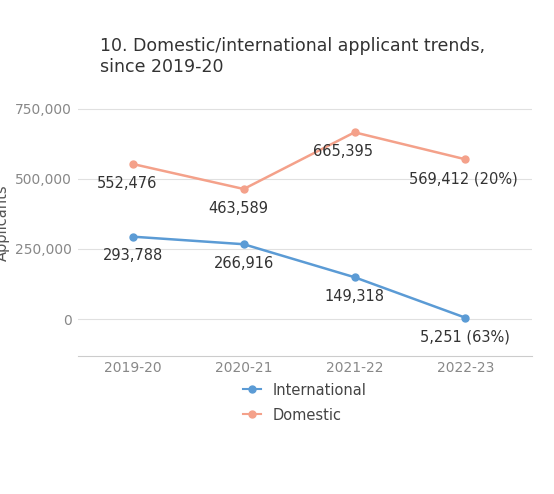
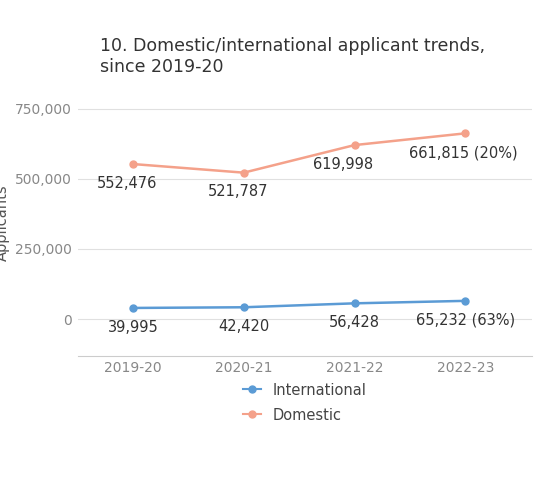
International/2019-20: 293,788 -> 39,995
International/2020-21: 266,916 -> 42,420
Domestic/2020-21: 463,589 -> 521,787
International/2021-22: 149,318 -> 56,428
Domestic/2021-22: 665,395 -> 619,998
International/2022-23: 5,251 -> 65,232
Domestic/2022-23: 569,412 -> 661,815
